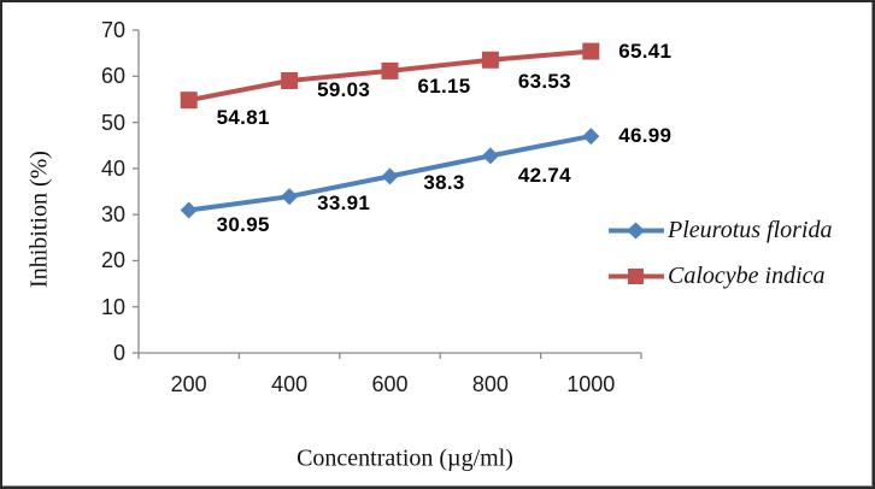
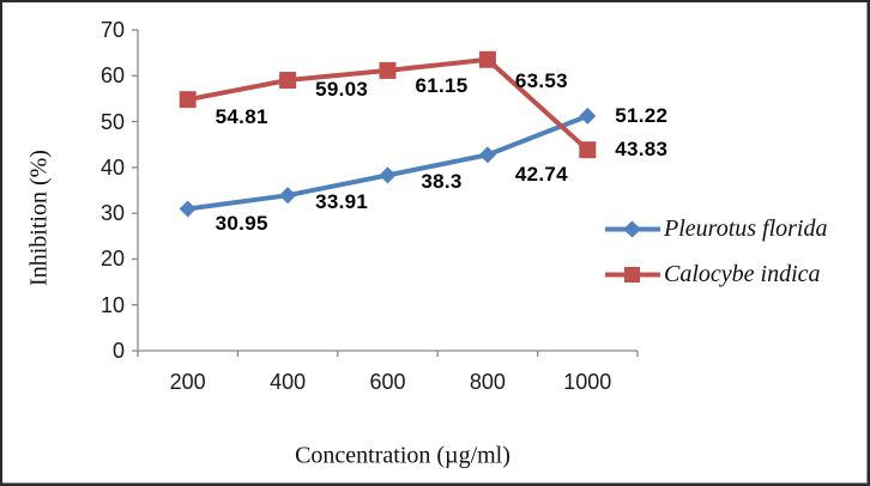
Pleurotus florida/1000: 46.99 -> 51.22
Calocybe indica/1000: 65.41 -> 43.83
